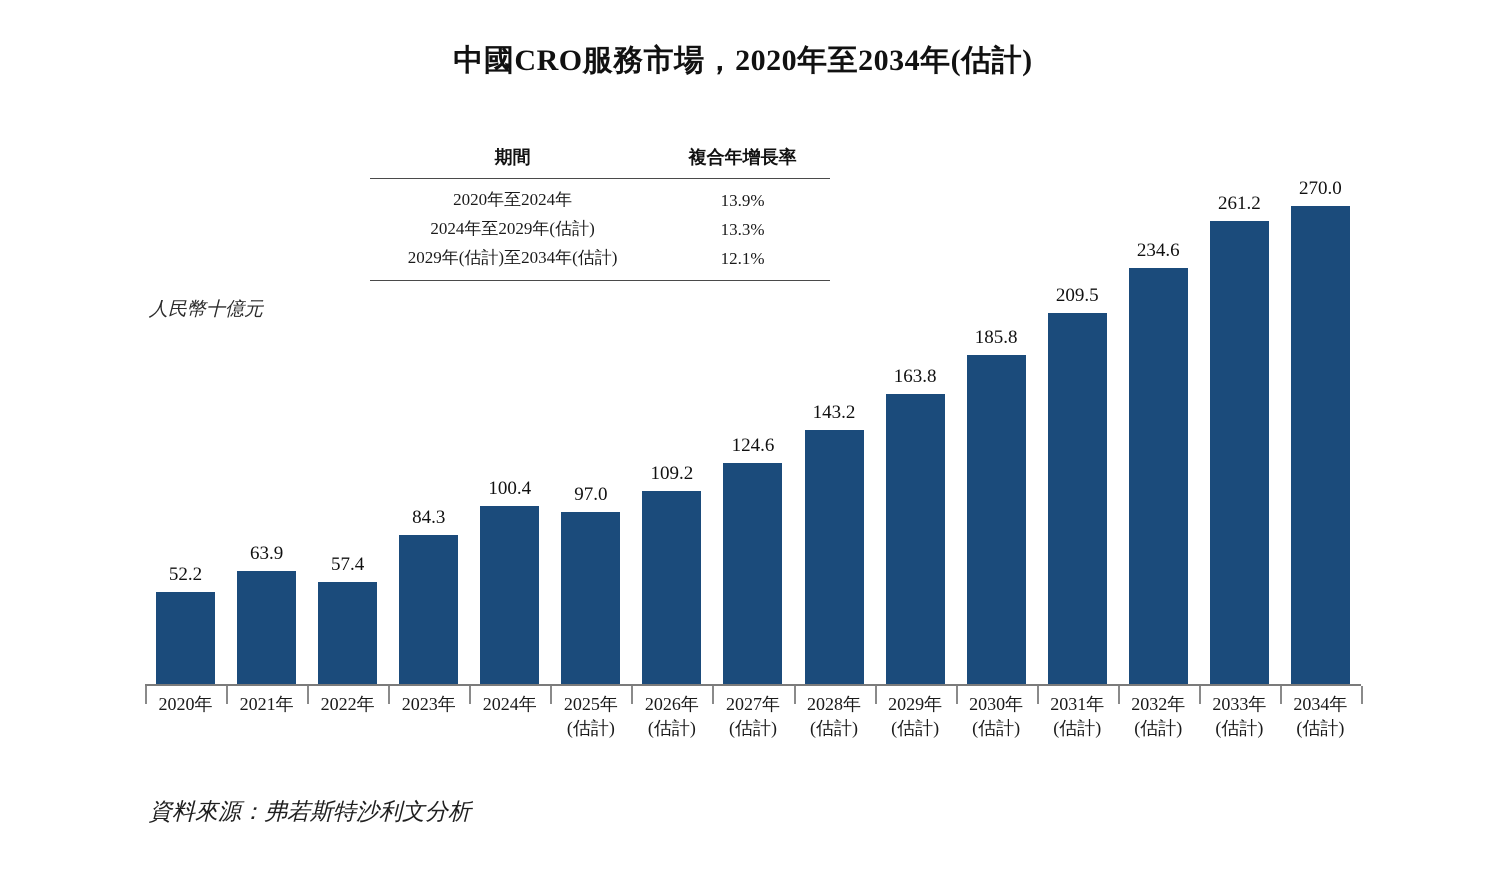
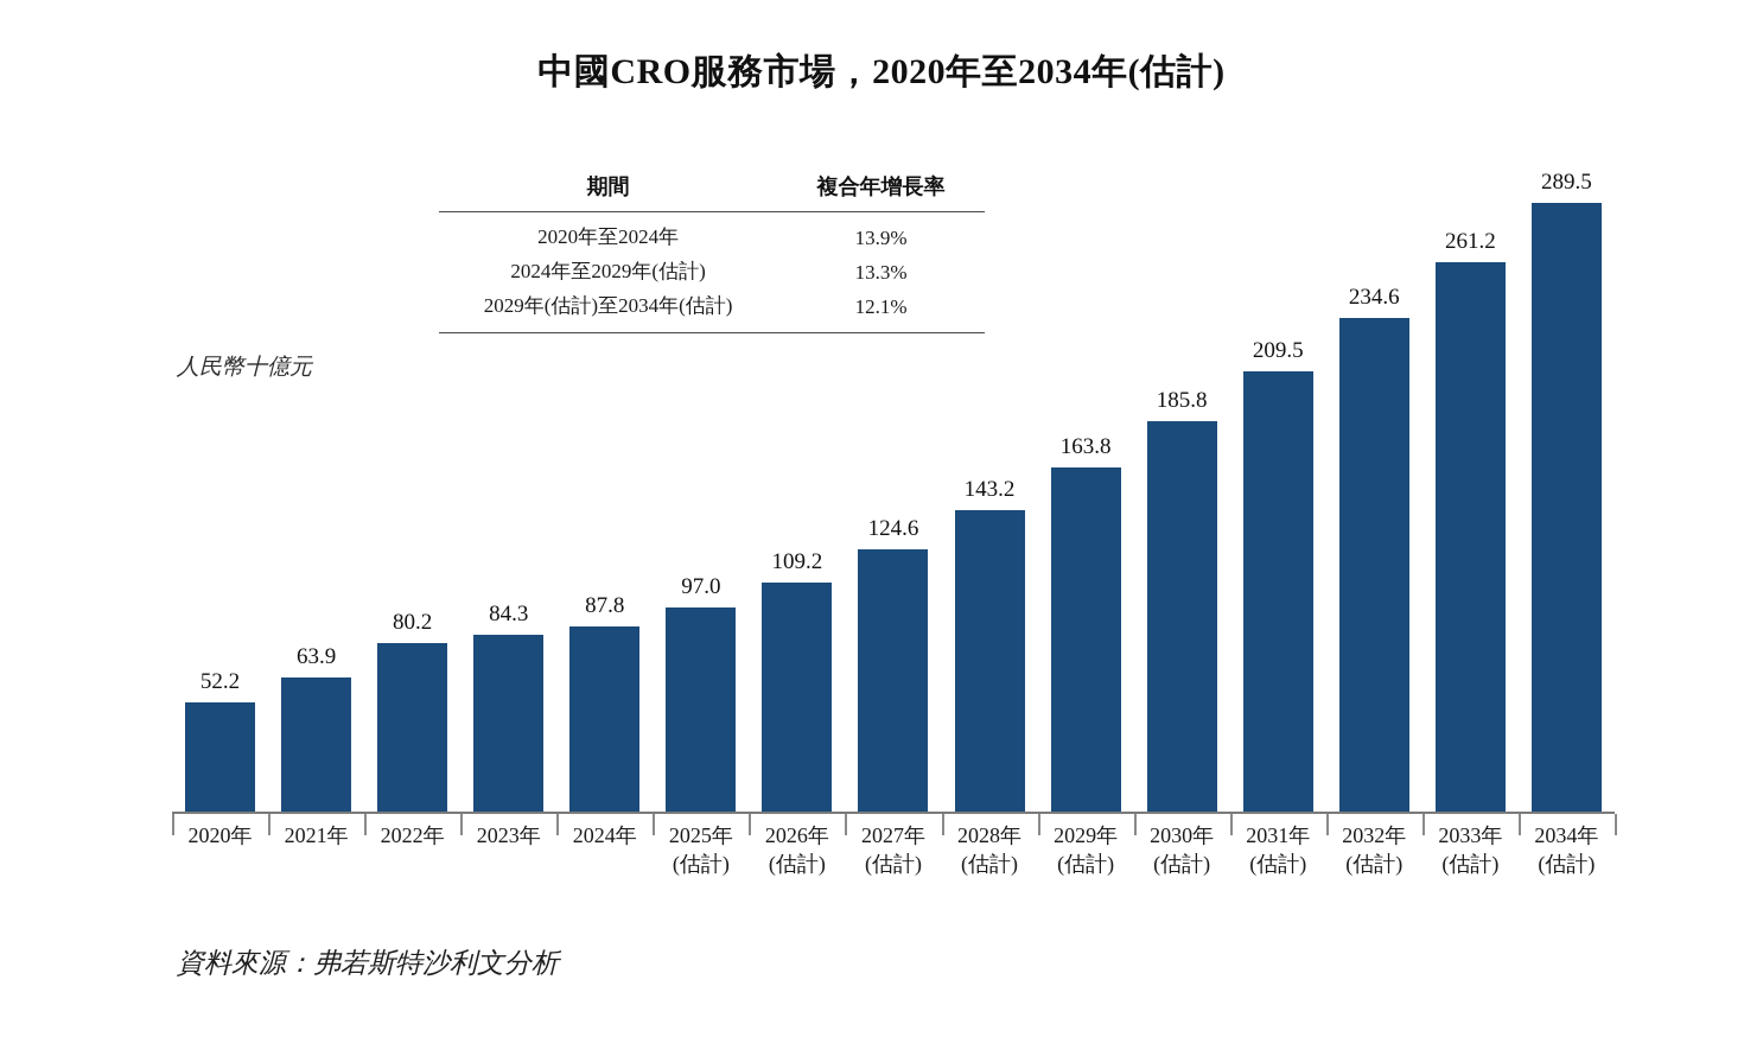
2022年: 57.4 -> 80.2
2024年: 100.4 -> 87.8
2034年: 270.0 -> 289.5
